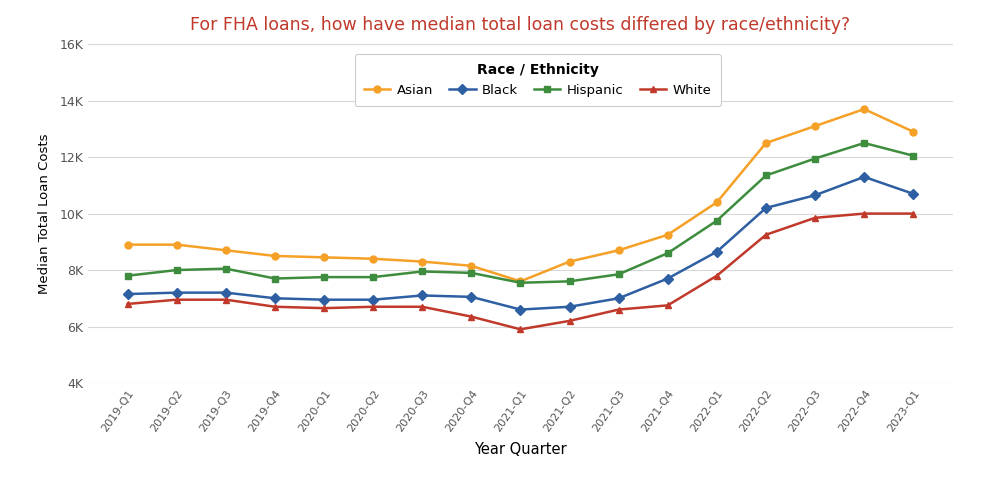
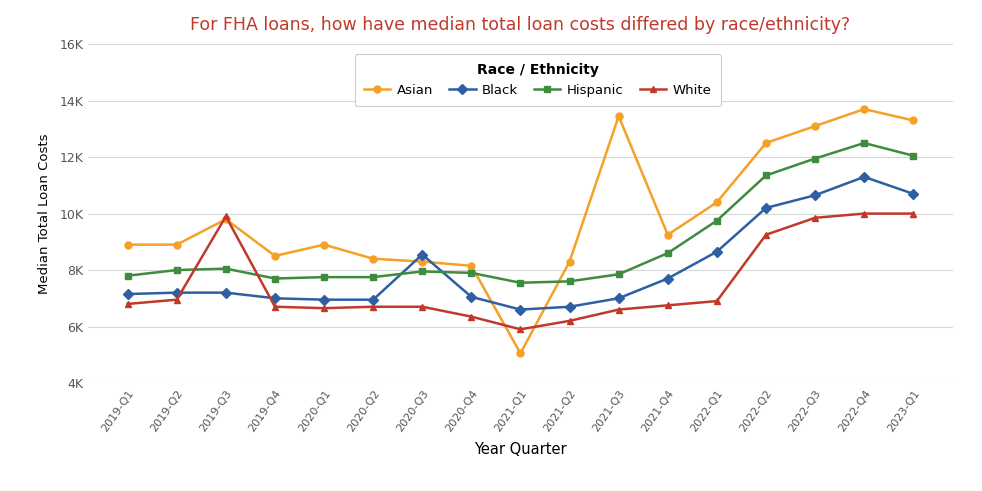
Asian/2019-Q3: 8.70K -> 9.80K
White/2019-Q3: 6.95K -> 9.90K
Asian/2020-Q1: 8.45K -> 8.90K
Black/2020-Q3: 7.10K -> 8.55K
Asian/2021-Q1: 7.60K -> 5.05K
Asian/2021-Q3: 8.70K -> 13.45K
White/2022-Q1: 7.80K -> 6.90K
Asian/2023-Q1: 12.90K -> 13.30K
